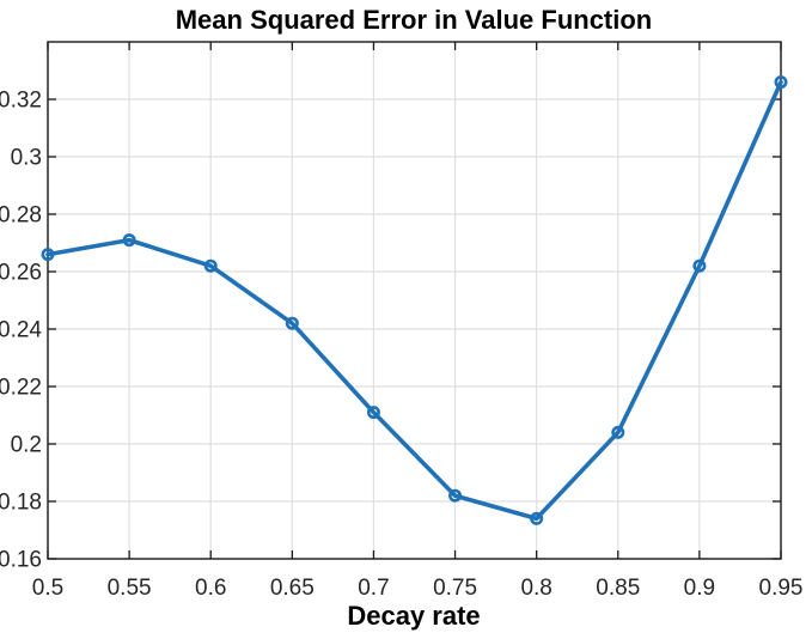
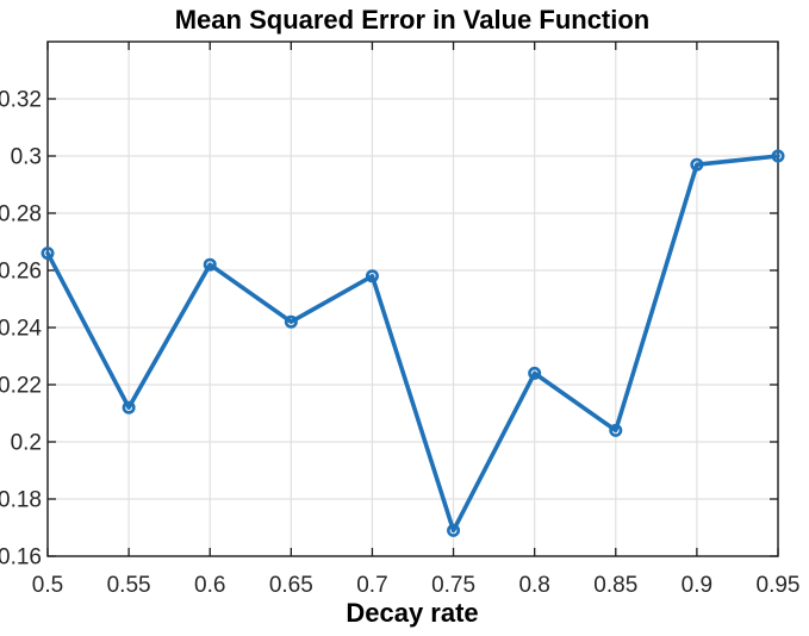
0.55: 0.271 -> 0.212
0.7: 0.211 -> 0.258
0.75: 0.182 -> 0.169
0.8: 0.174 -> 0.224
0.9: 0.262 -> 0.297
0.95: 0.326 -> 0.300
